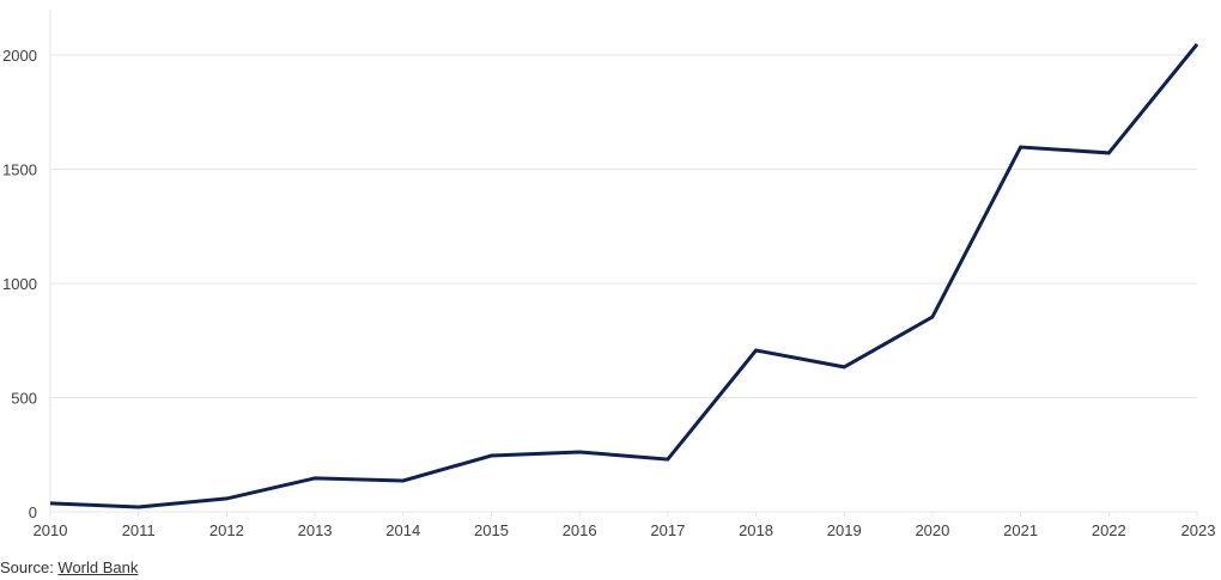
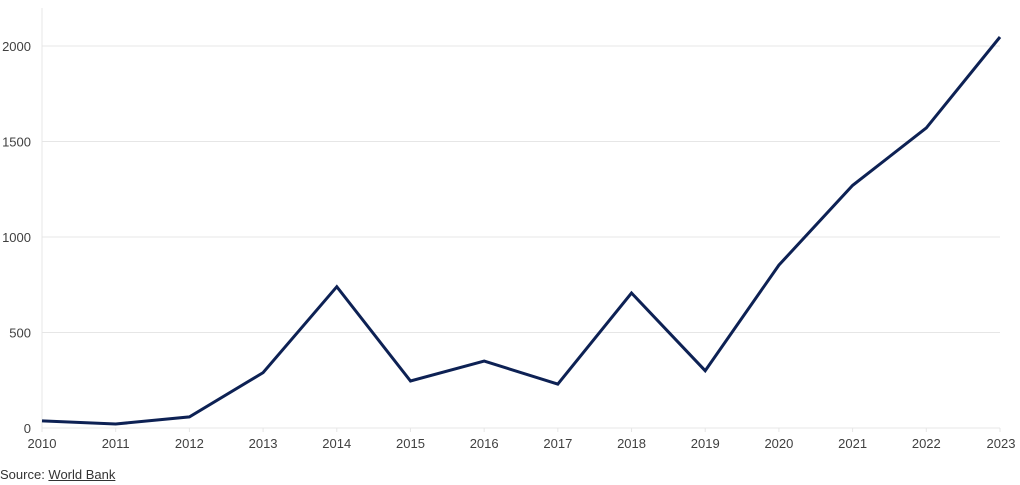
2013: 150 -> 290
2014: 140 -> 740
2016: 260 -> 350
2019: 630 -> 300
2021: 1600 -> 1270
